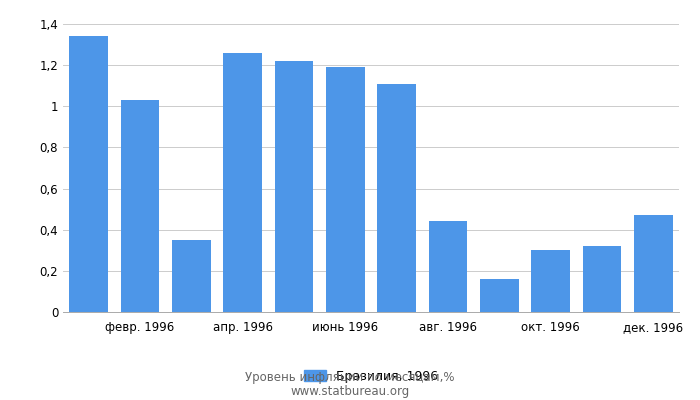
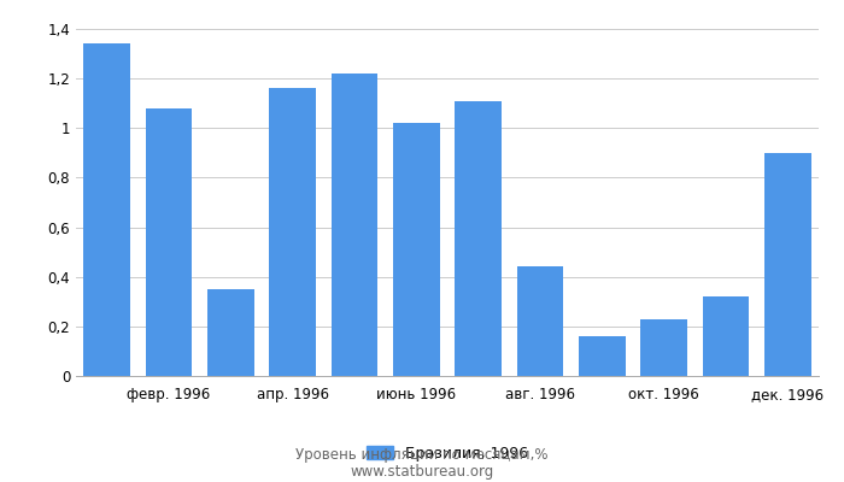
февр. 1996: 1,03 -> 1,08
апр. 1996: 1,26 -> 1,16
июнь 1996: 1,19 -> 1,02
окт. 1996: 0,30 -> 0,23
дек. 1996: 0,47 -> 0,90
